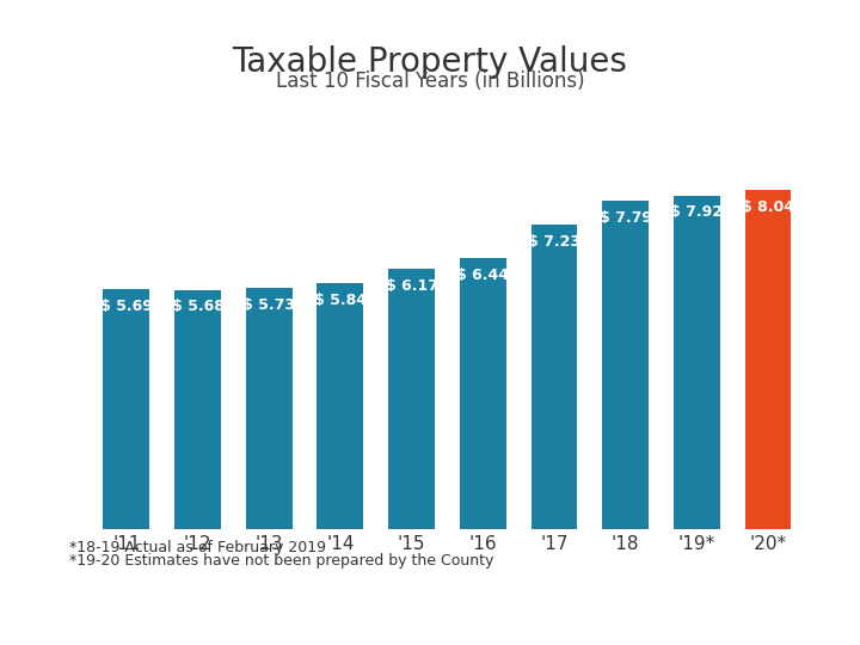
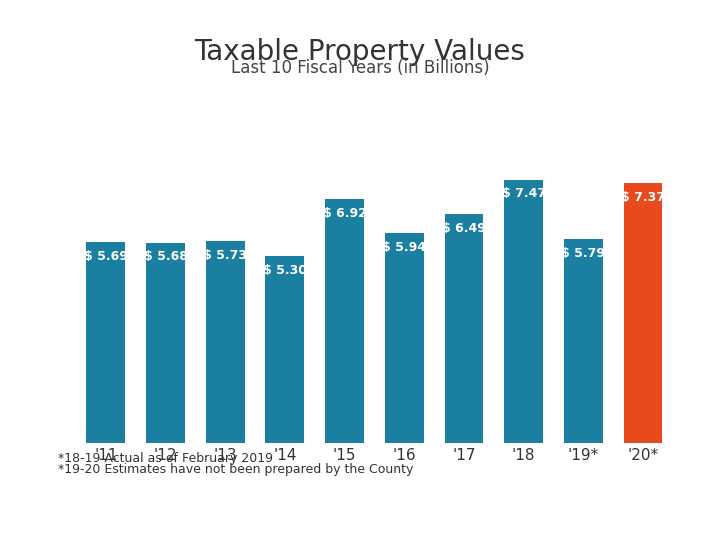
'14: 5.84 -> 5.30
'15: 6.17 -> 6.92
'16: 6.44 -> 5.94
'17: 7.23 -> 6.49
'18: 7.79 -> 7.47
'19*: 7.92 -> 5.79
'20*: 8.04 -> 7.37
